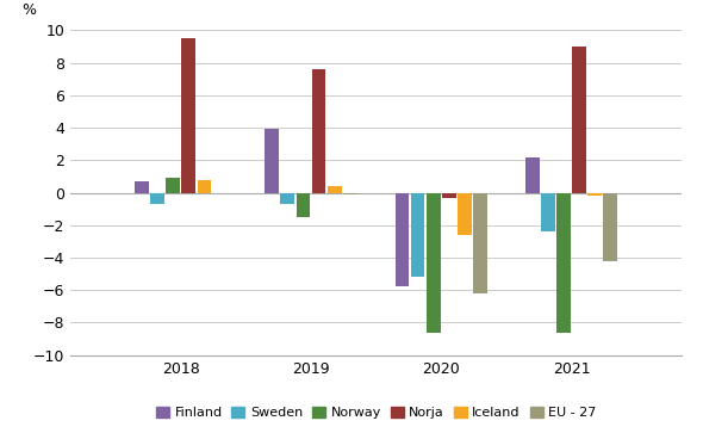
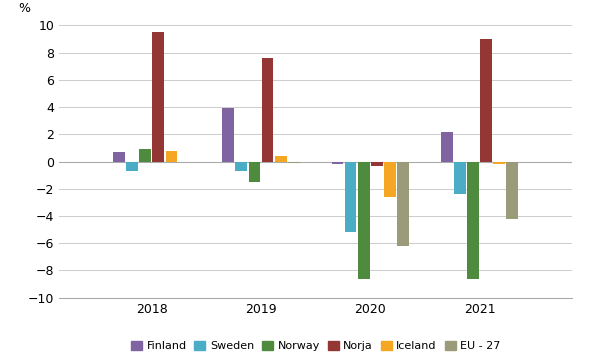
Finland/2020: -5.8 -> -0.2
